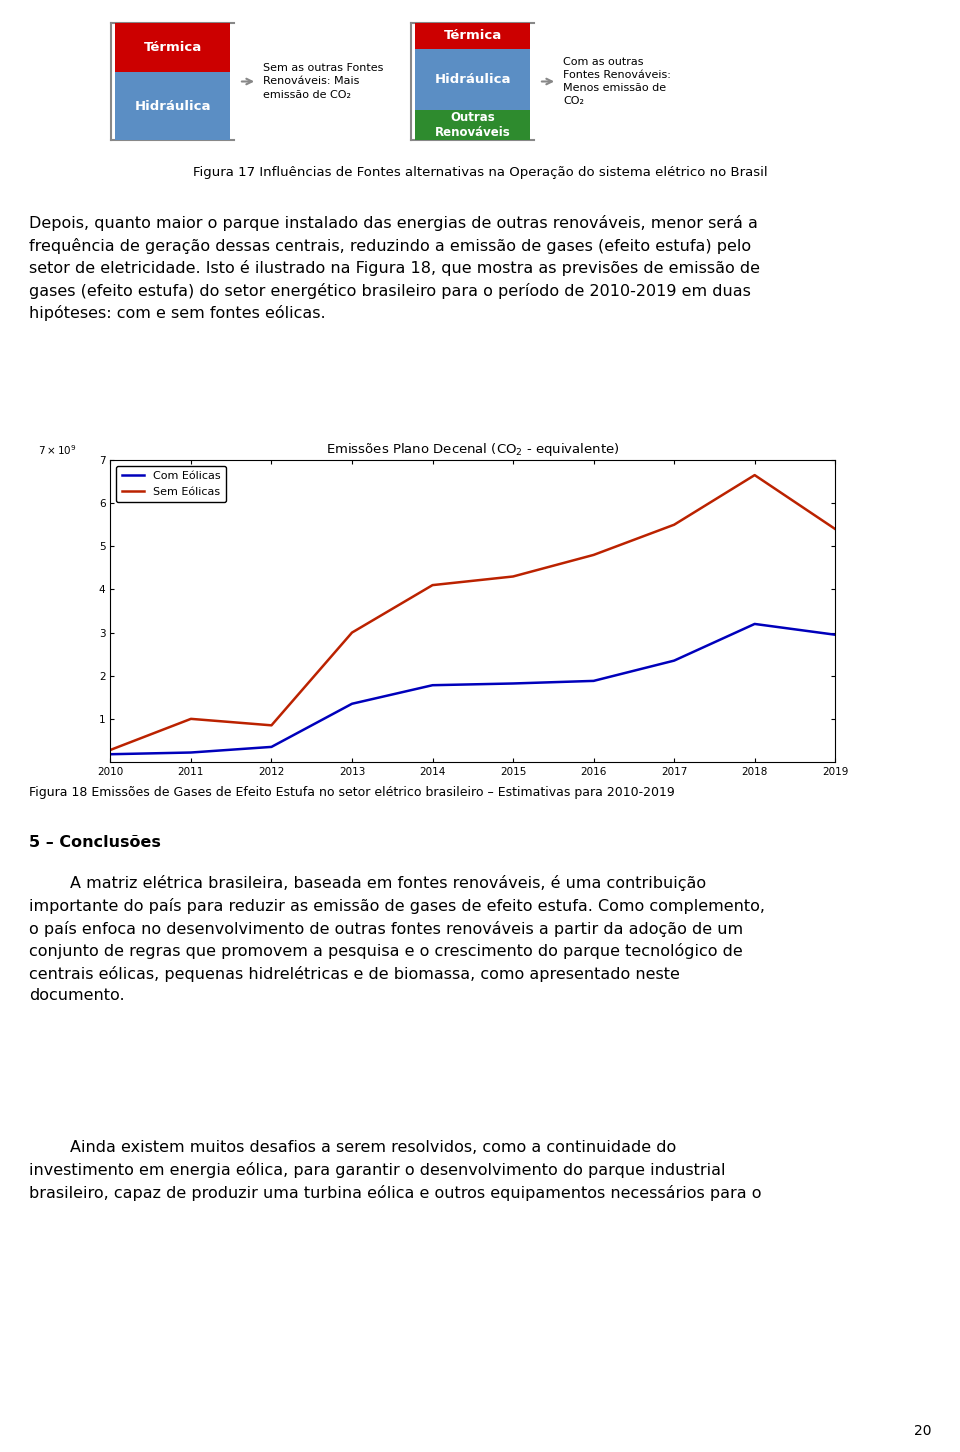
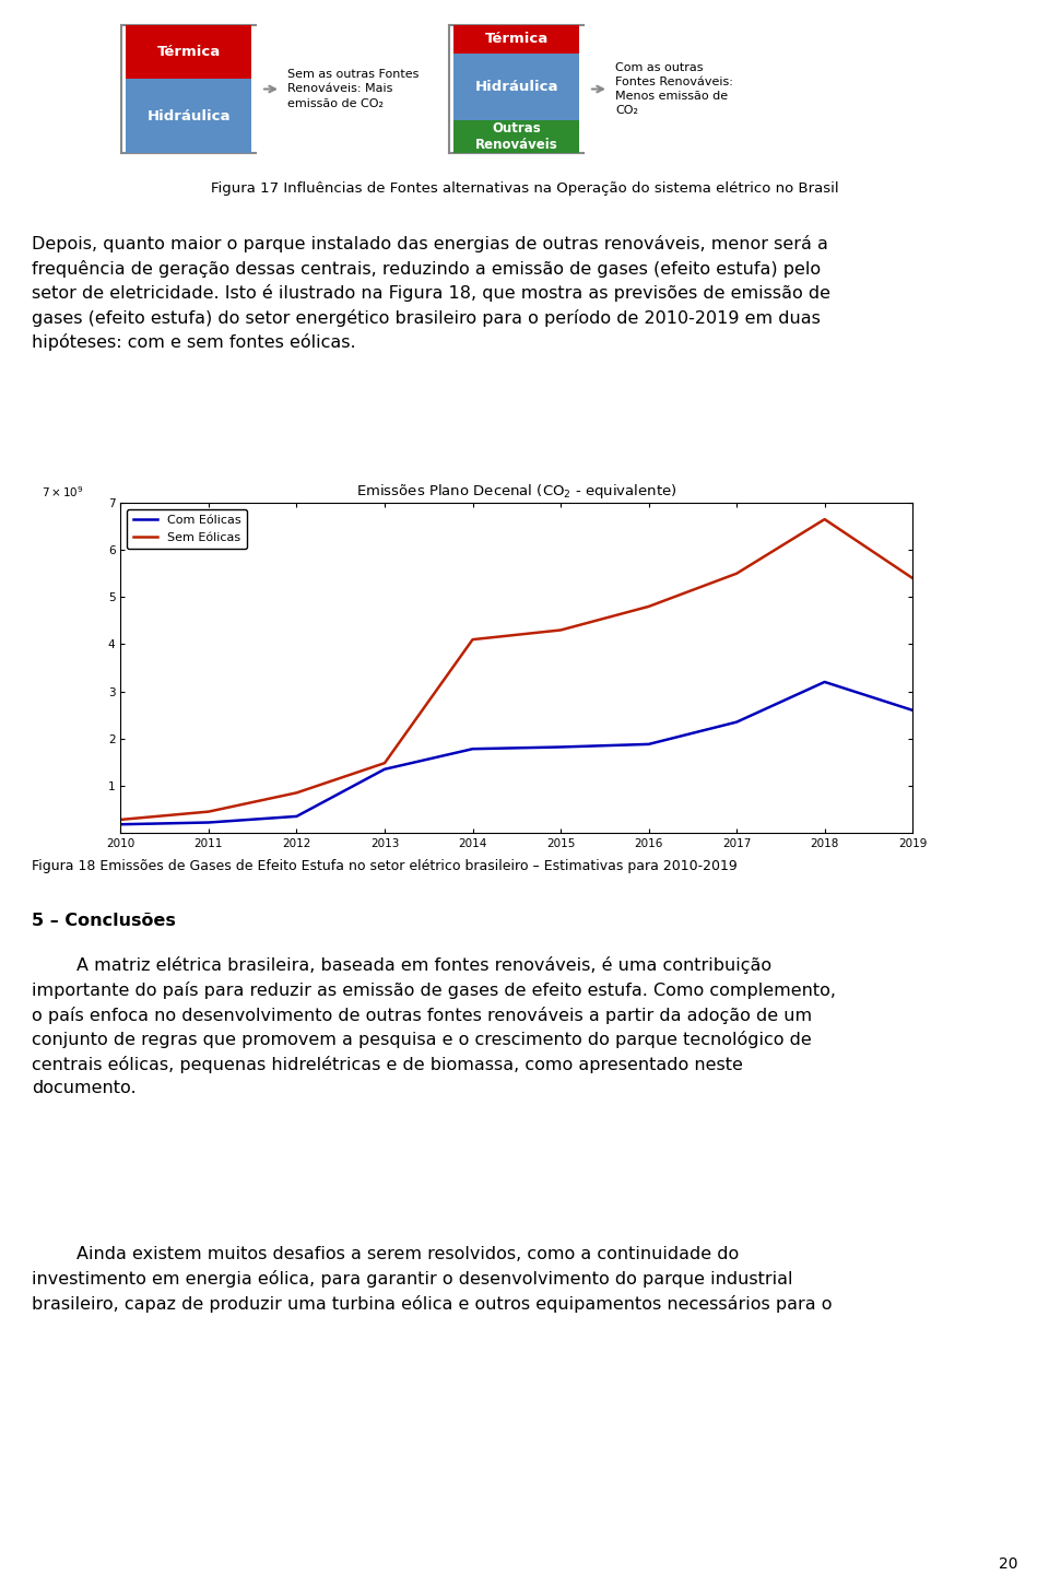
Sem Eólicas/2011: 1.00 -> 0.45
Sem Eólicas/2013: 3.00 -> 1.48
Com Eólicas/2019: 2.95 -> 2.60
